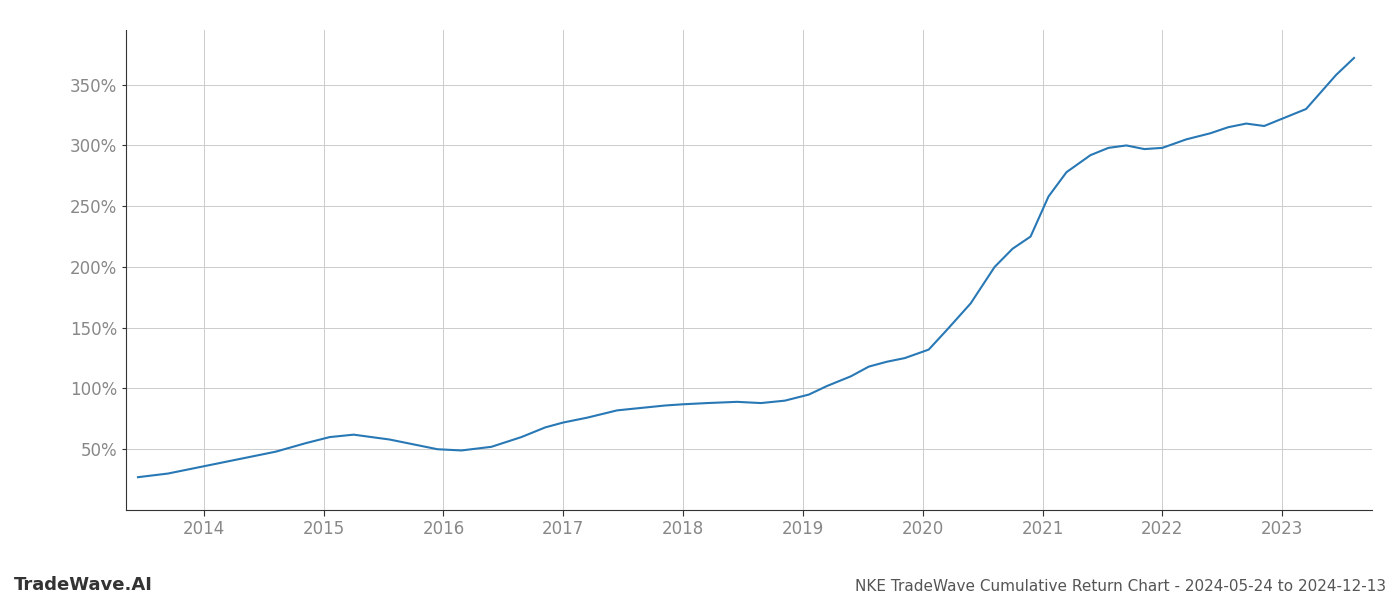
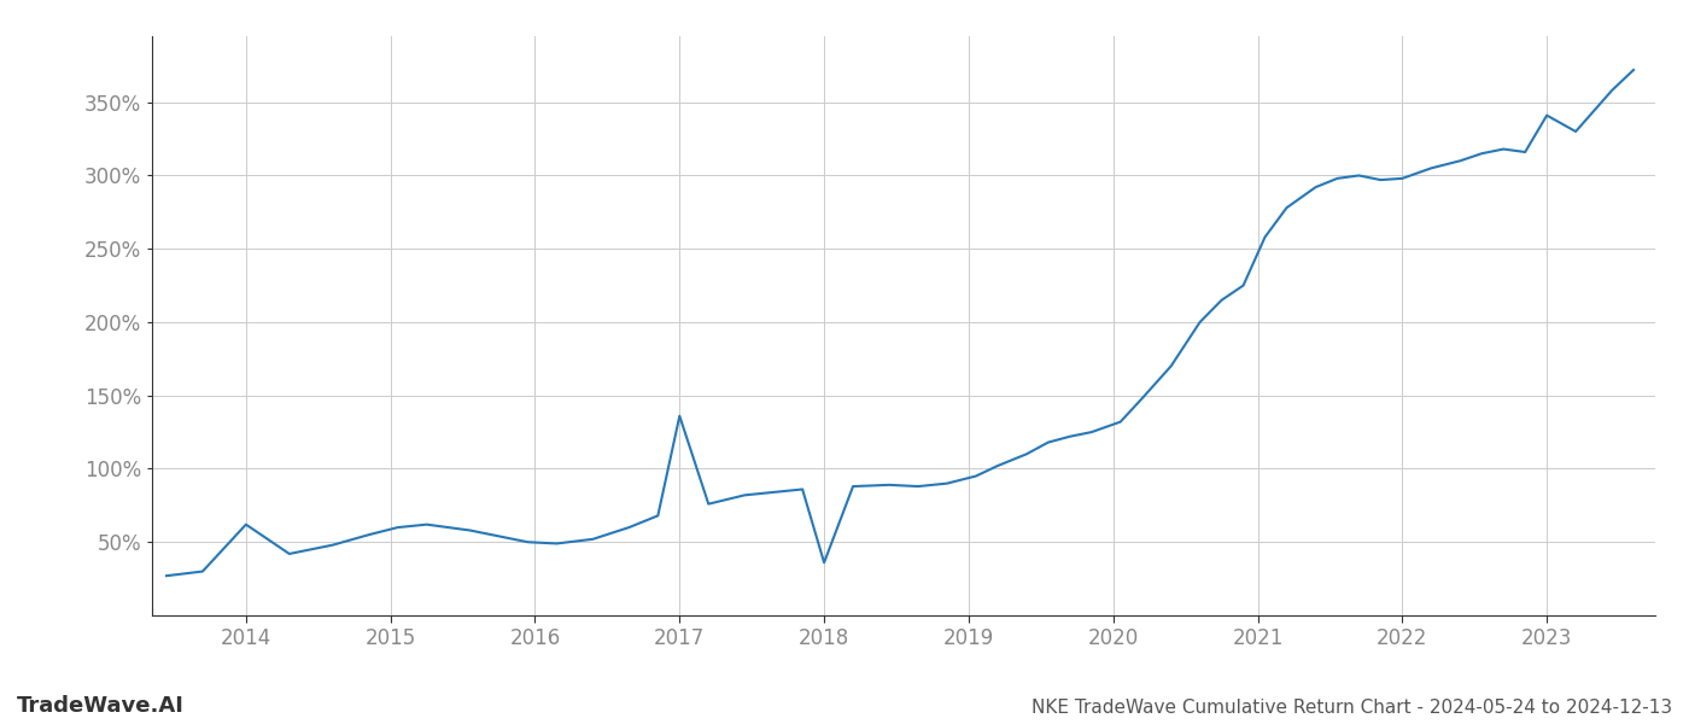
2014: 36% -> 62%
2017: 72% -> 136%
2018: 87% -> 36%
2023: 322% -> 341%
